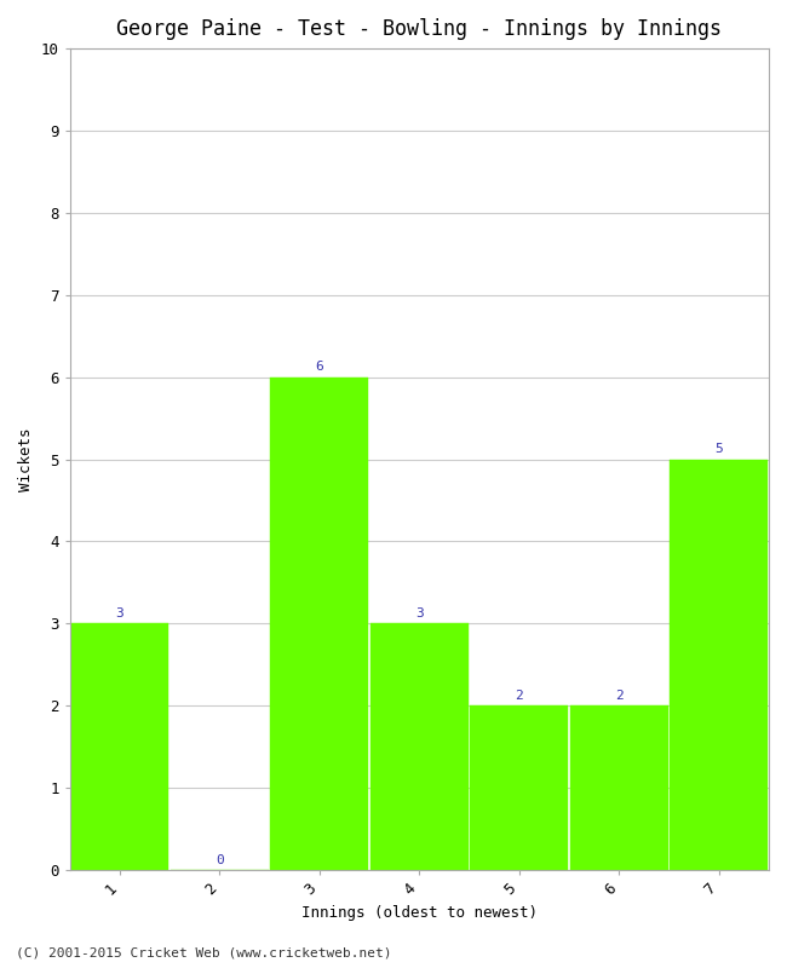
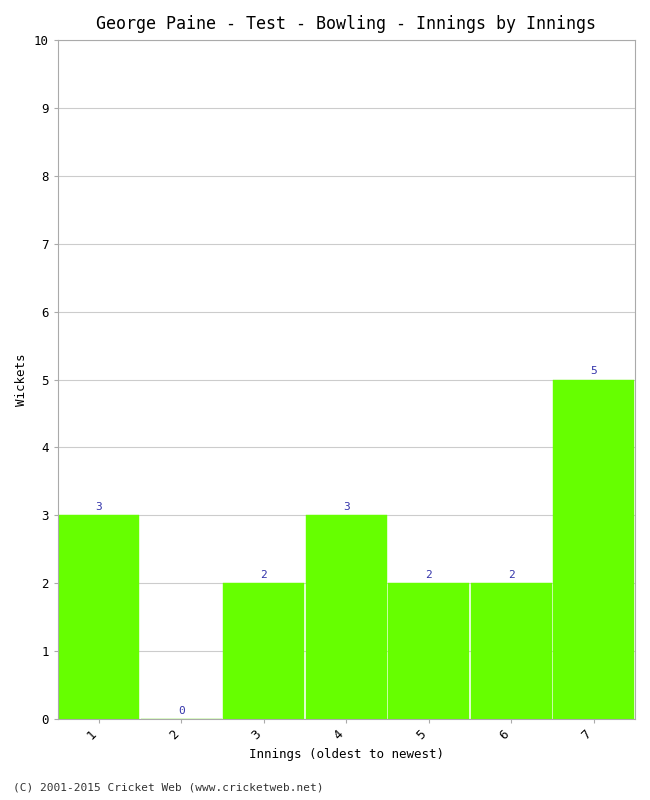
3: 6 -> 2
